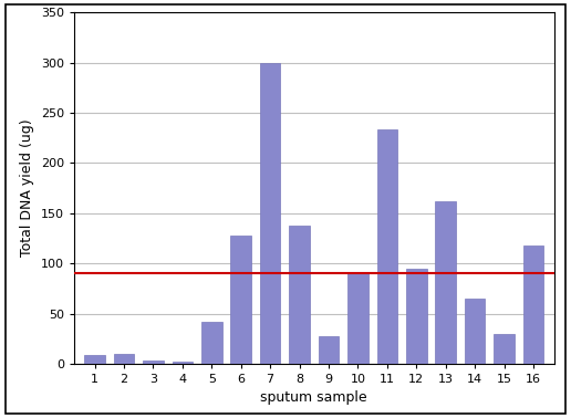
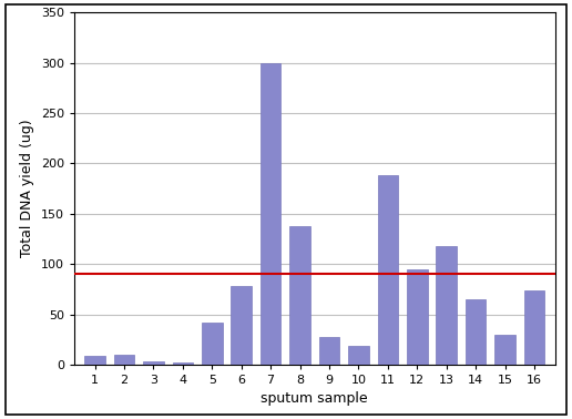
6: 128 -> 78
10: 90 -> 19
11: 234 -> 188
13: 162 -> 118
16: 118 -> 74
